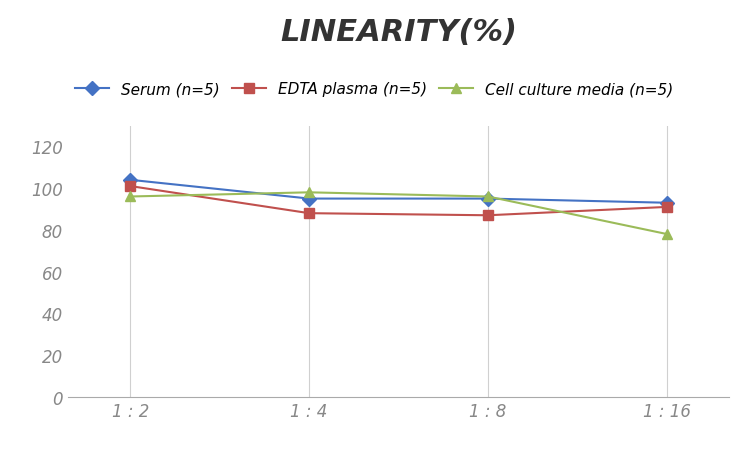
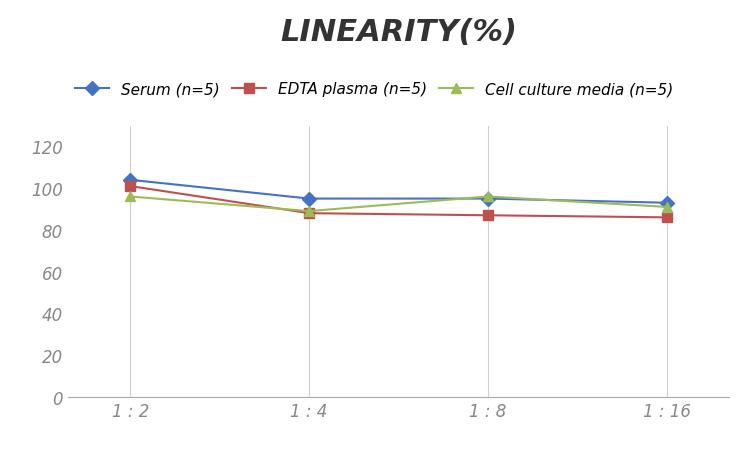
Cell culture media (n=5)/1 : 4: 98 -> 89
EDTA plasma (n=5)/1 : 16: 91 -> 86
Cell culture media (n=5)/1 : 16: 78 -> 91
